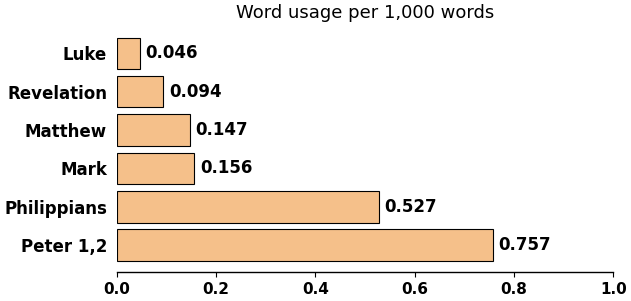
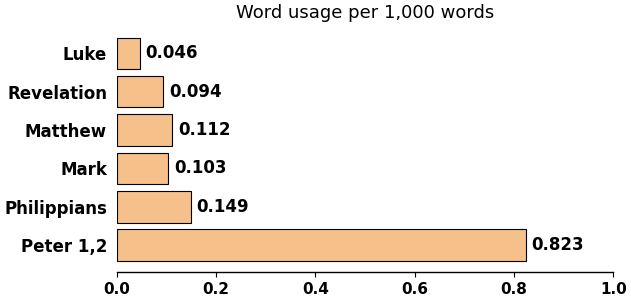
Matthew: 0.147 -> 0.112
Mark: 0.156 -> 0.103
Philippians: 0.527 -> 0.149
Peter 1,2: 0.757 -> 0.823
